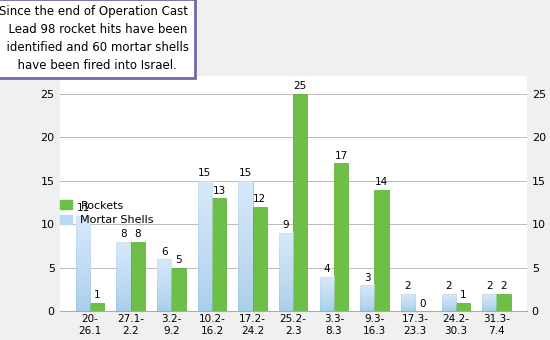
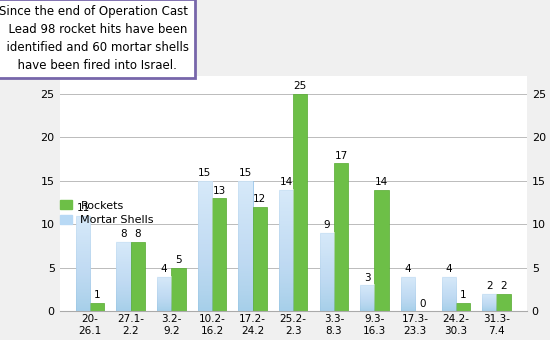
Mortar Shells/3.2- 9.2: 6 -> 4
Mortar Shells/25.2- 2.3: 9 -> 14
Mortar Shells/3.3- 8.3: 4 -> 9
Mortar Shells/17.3- 23.3: 2 -> 4
Mortar Shells/24.2- 30.3: 2 -> 4
